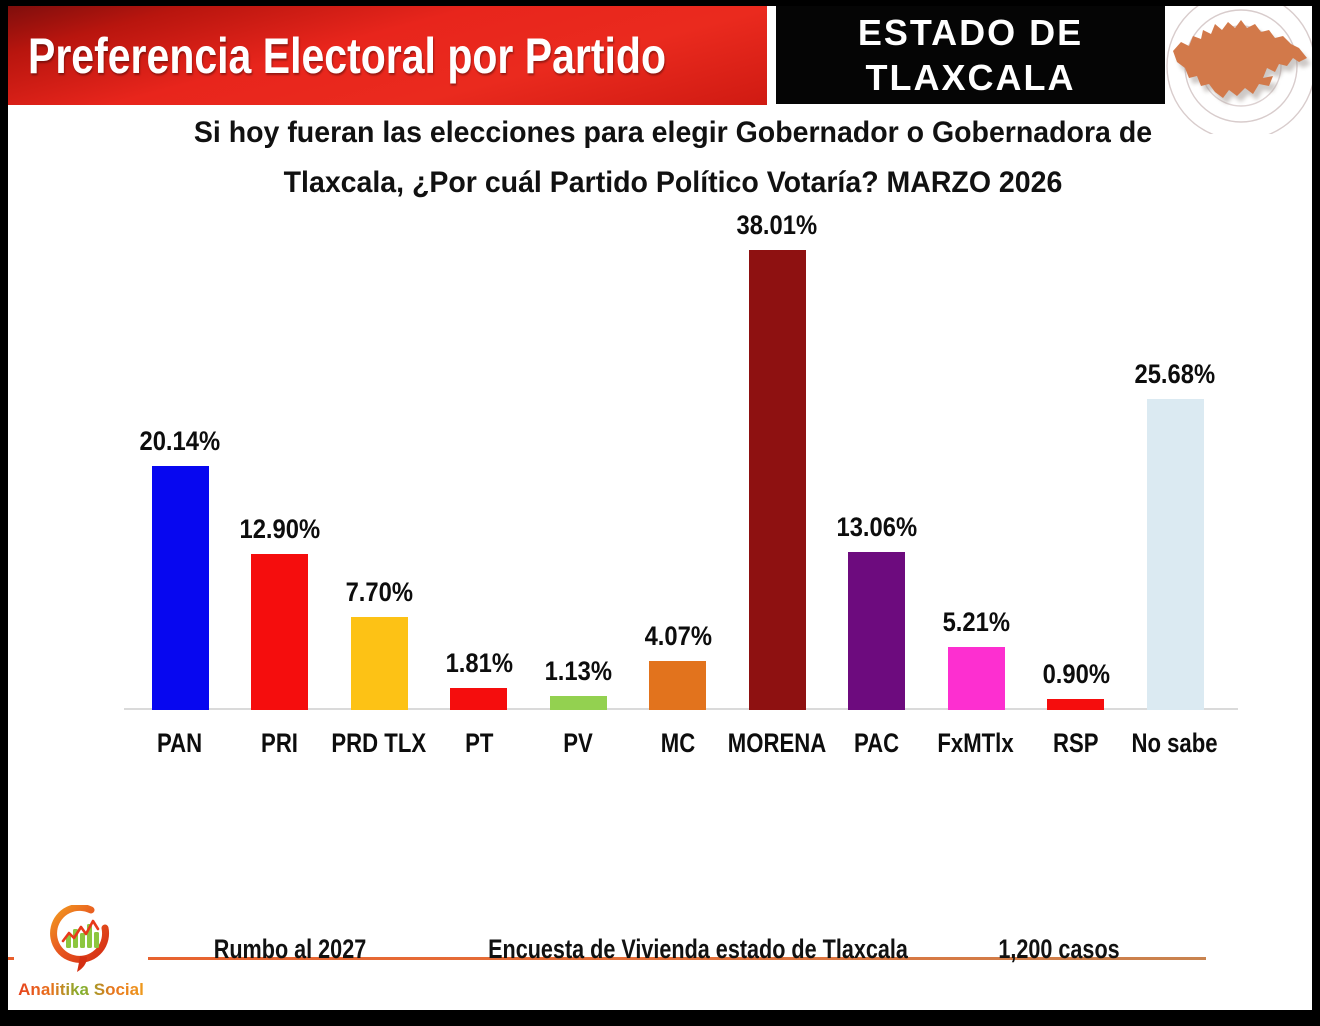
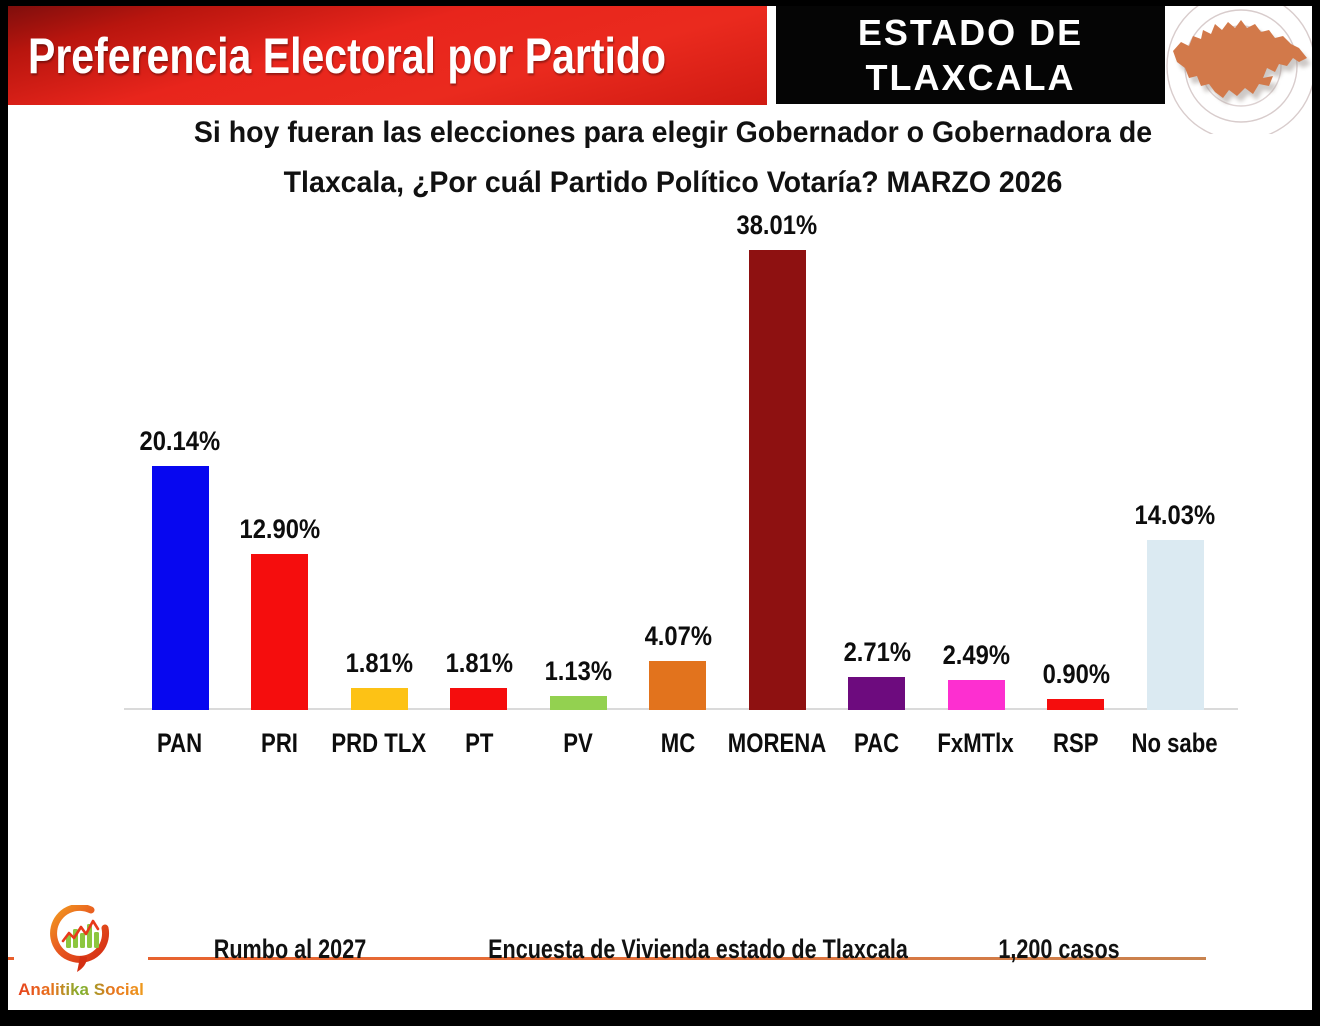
PRD TLX: 7.70% -> 1.81%
PAC: 13.06% -> 2.71%
FxMTlx: 5.21% -> 2.49%
No sabe: 25.68% -> 14.03%
